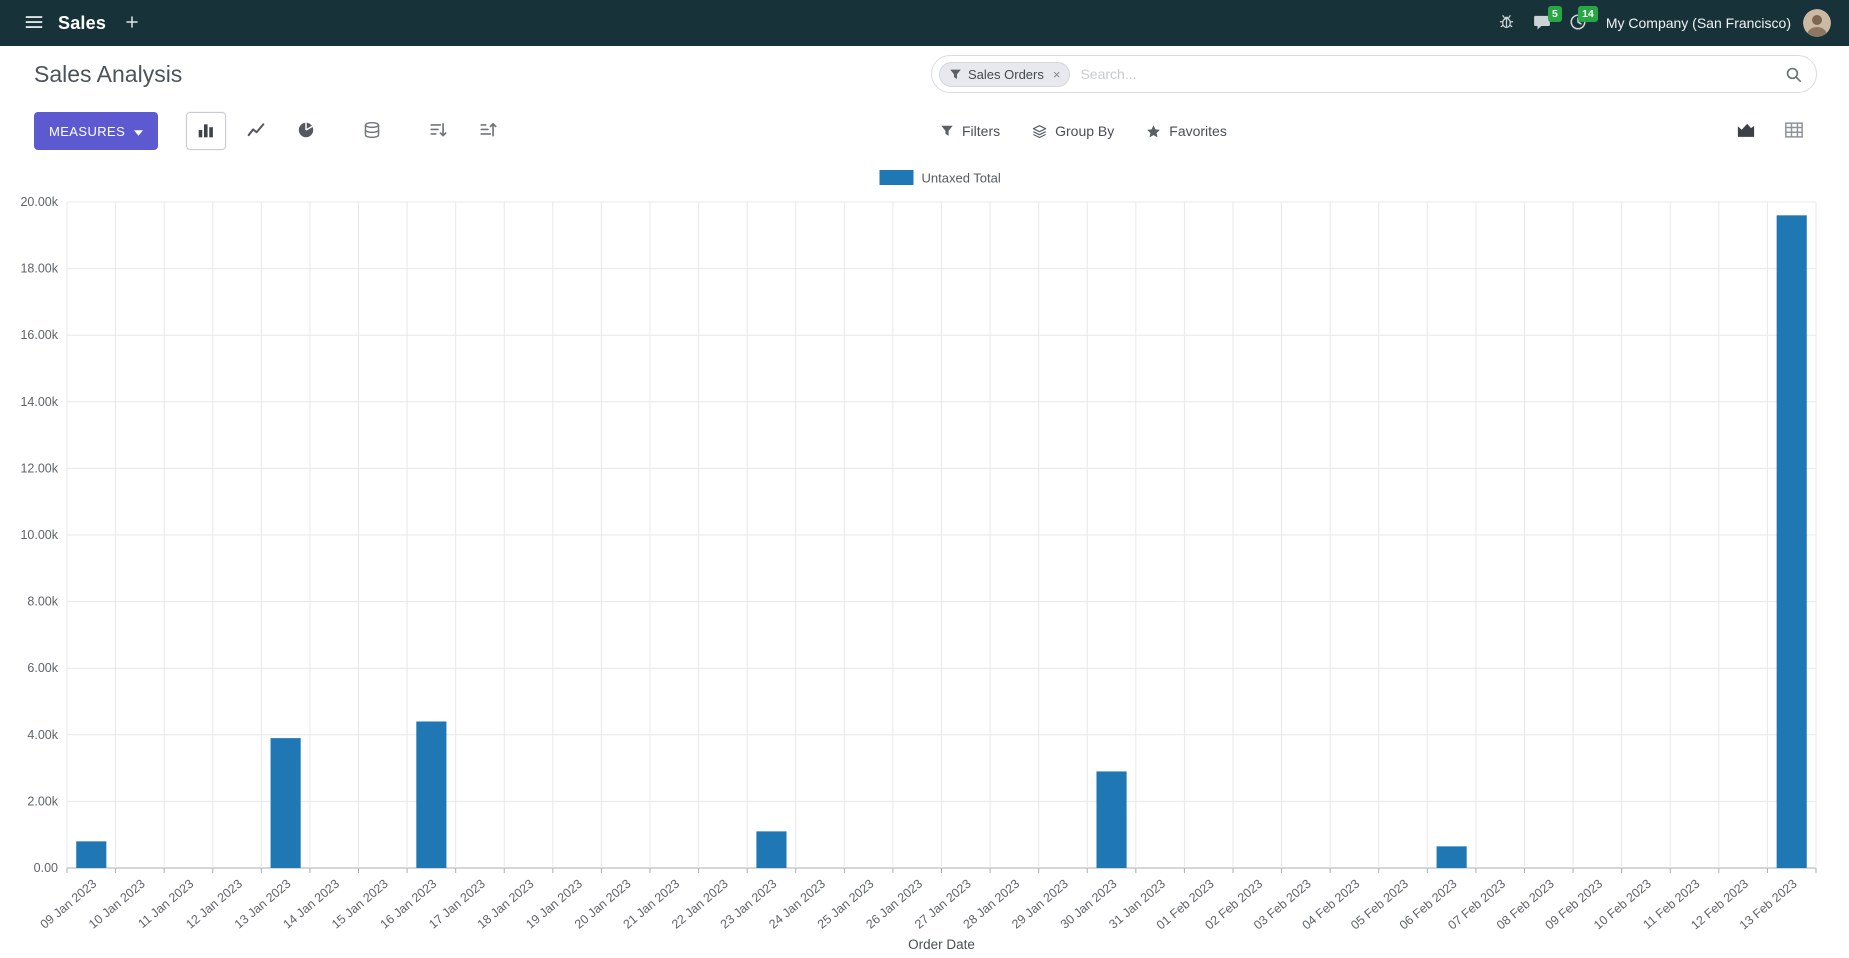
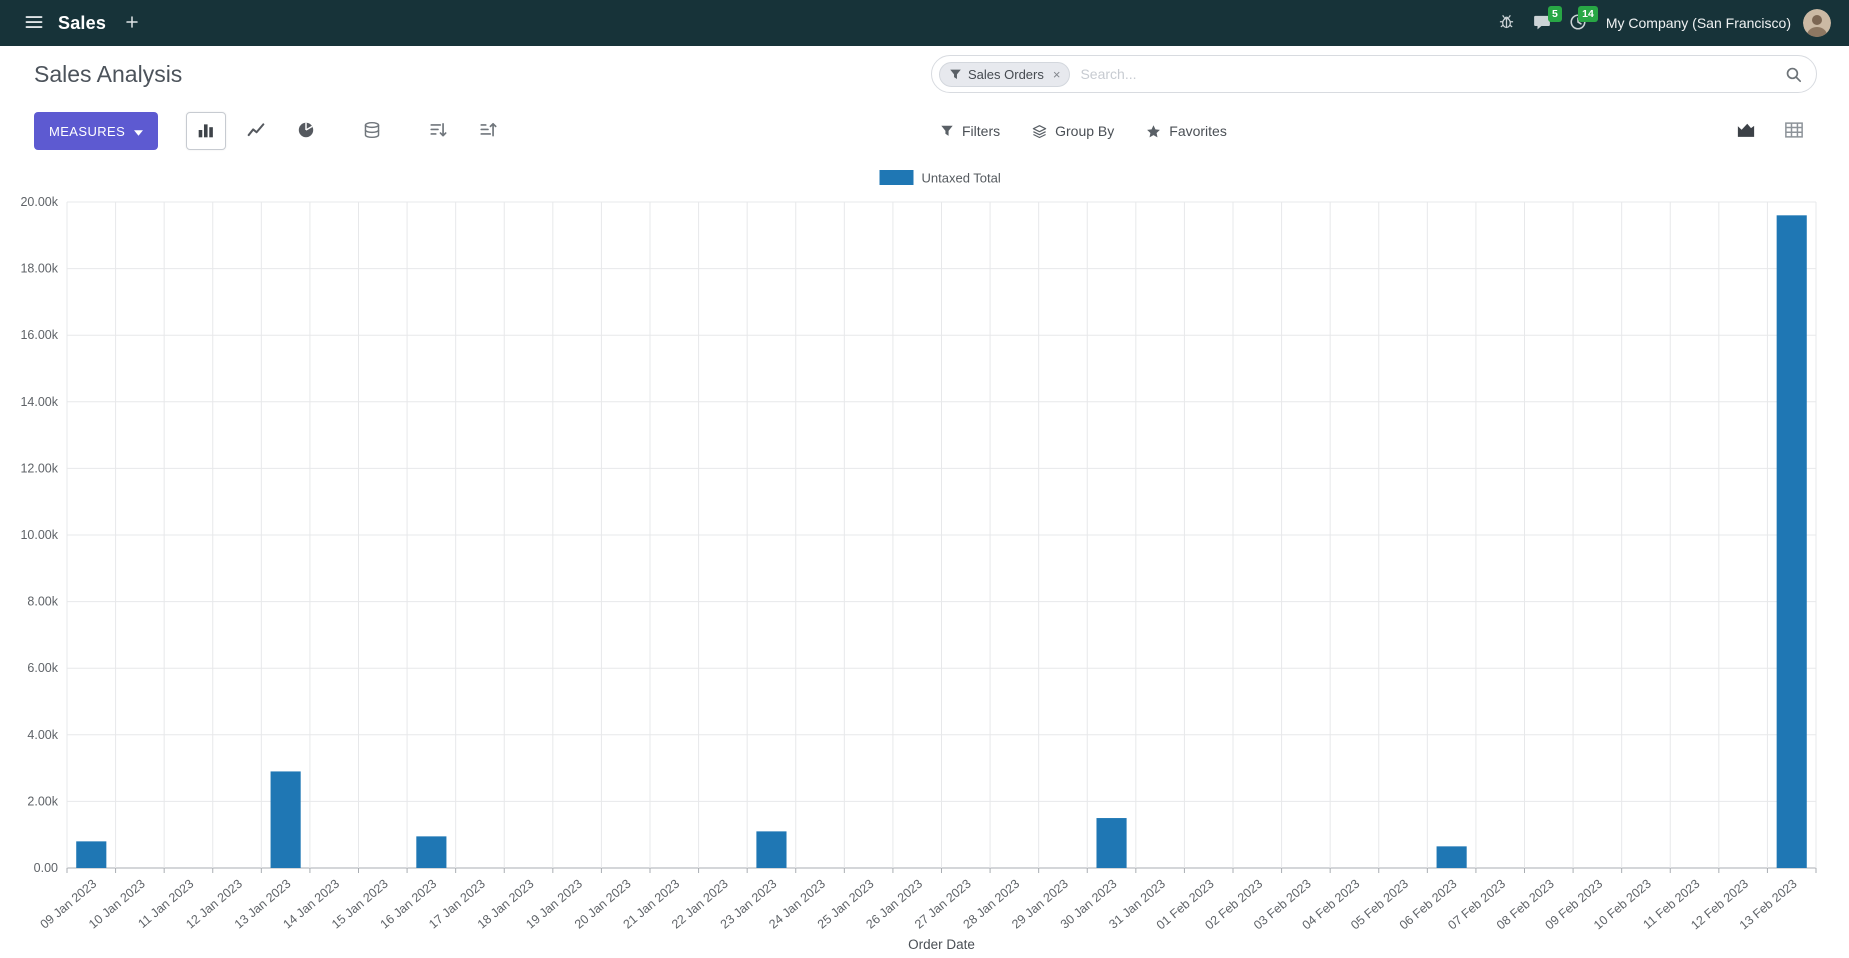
13 Jan 2023: 3.9k -> 2.9k
16 Jan 2023: 4.4k -> 1.0k
30 Jan 2023: 2.9k -> 1.5k
